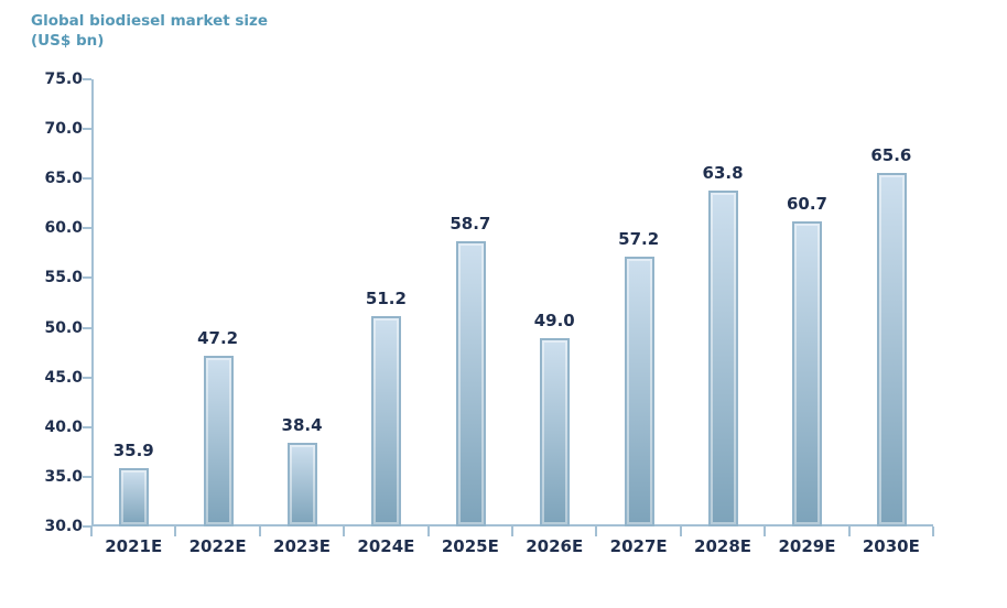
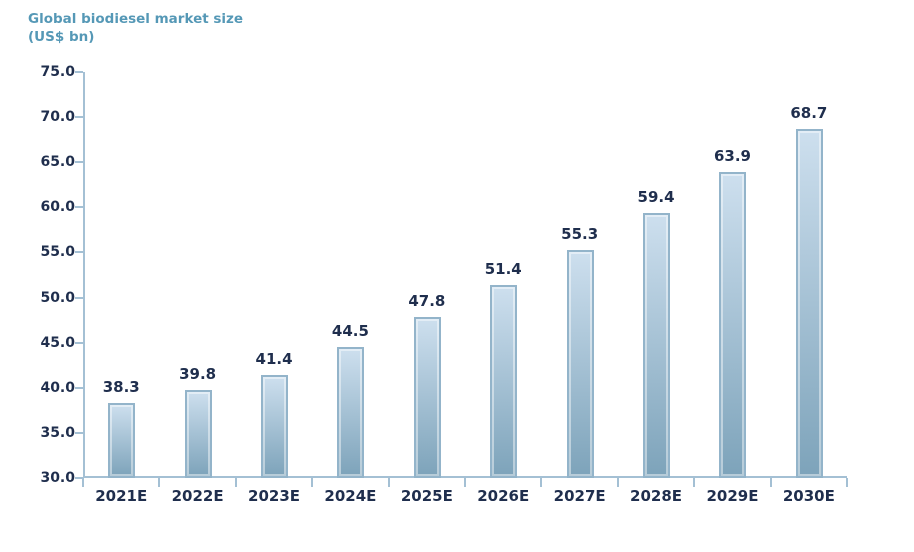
2021E: 35.9 -> 38.3
2022E: 47.2 -> 39.8
2023E: 38.4 -> 41.4
2024E: 51.2 -> 44.5
2025E: 58.7 -> 47.8
2026E: 49.0 -> 51.4
2027E: 57.2 -> 55.3
2028E: 63.8 -> 59.4
2029E: 60.7 -> 63.9
2030E: 65.6 -> 68.7
